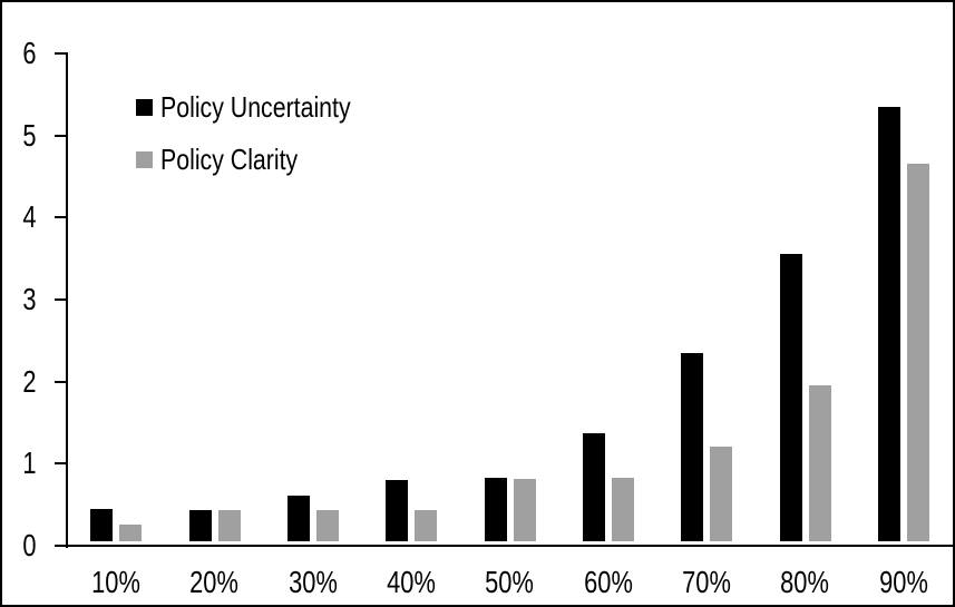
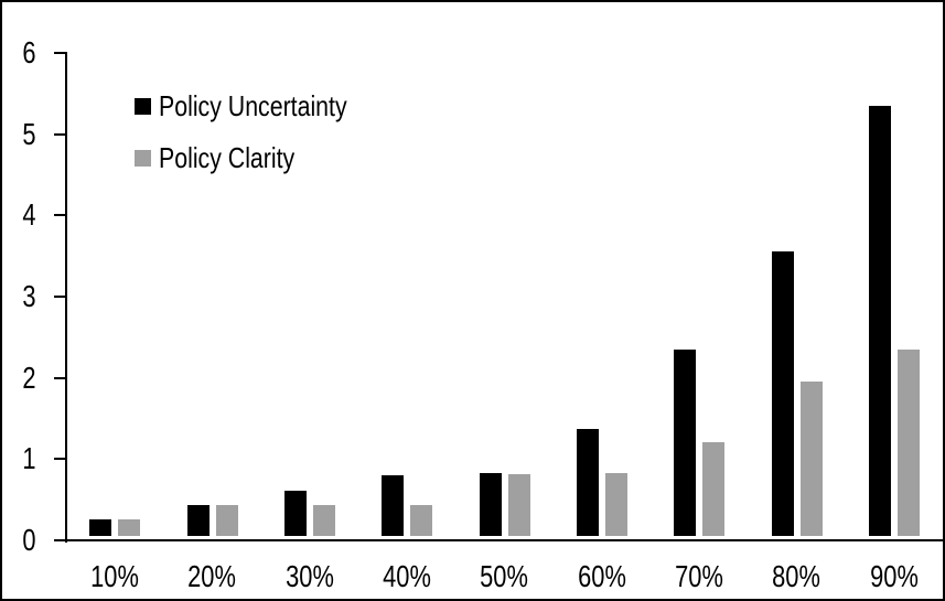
Policy Uncertainty/10%: 0.4 -> 0.2
Policy Clarity/90%: 4.6 -> 2.3
